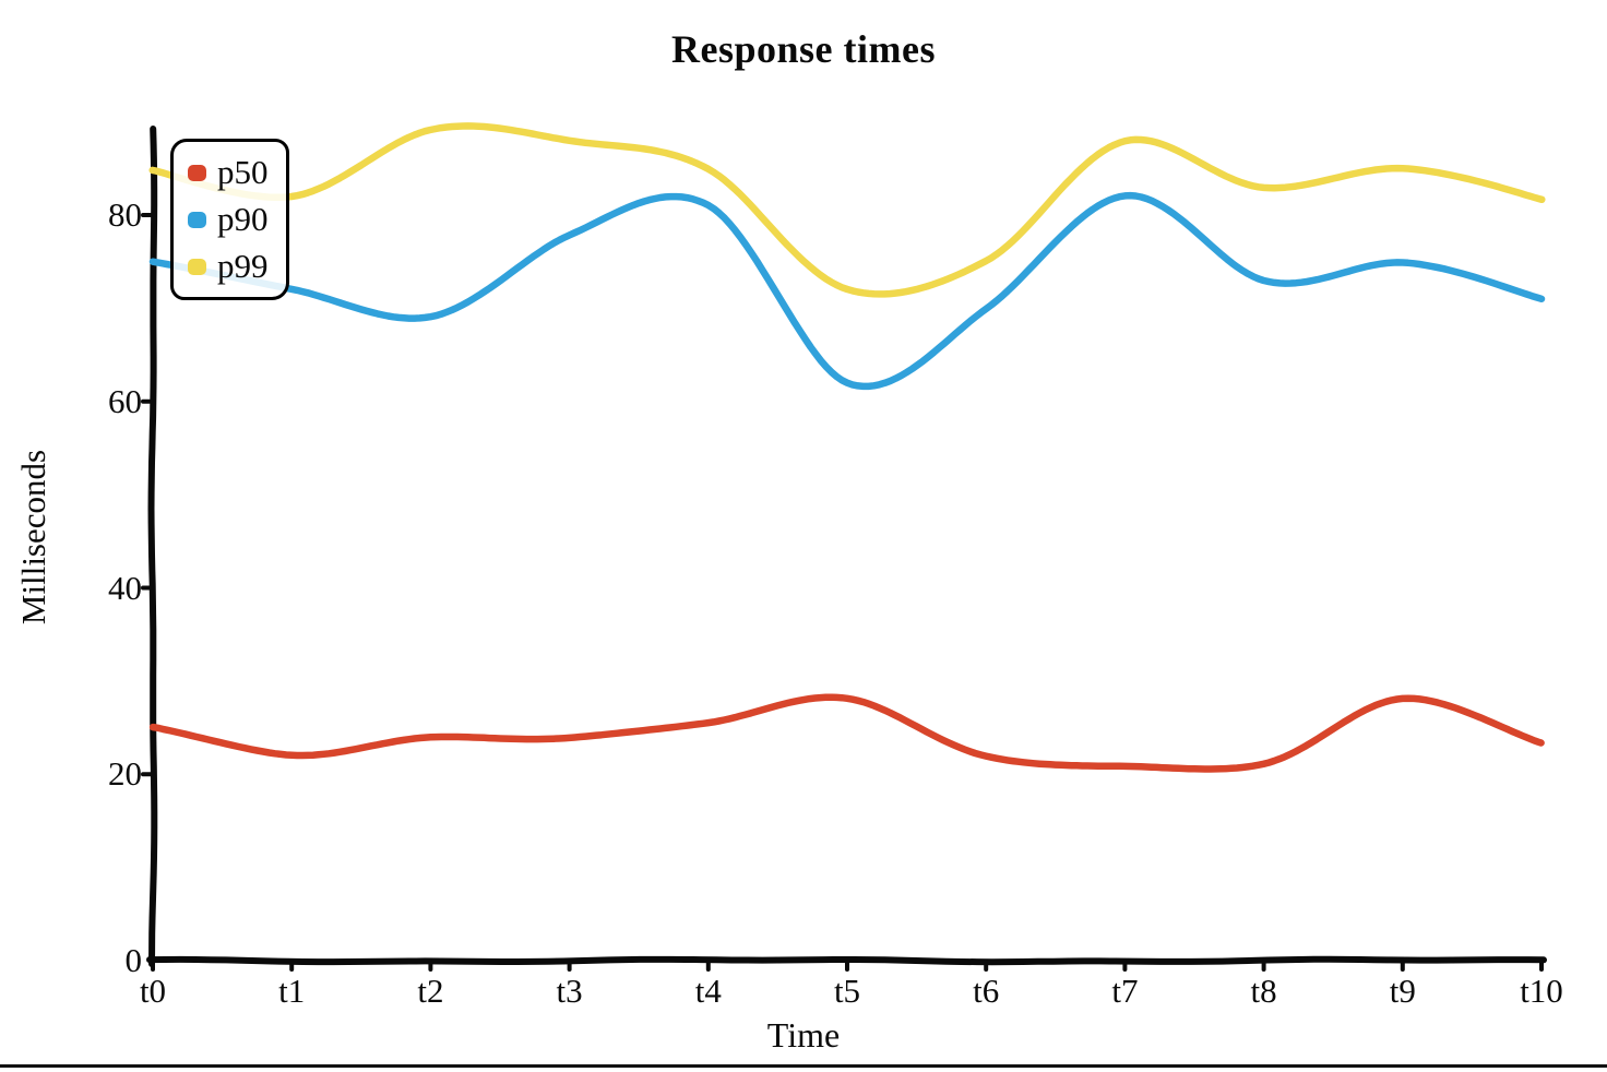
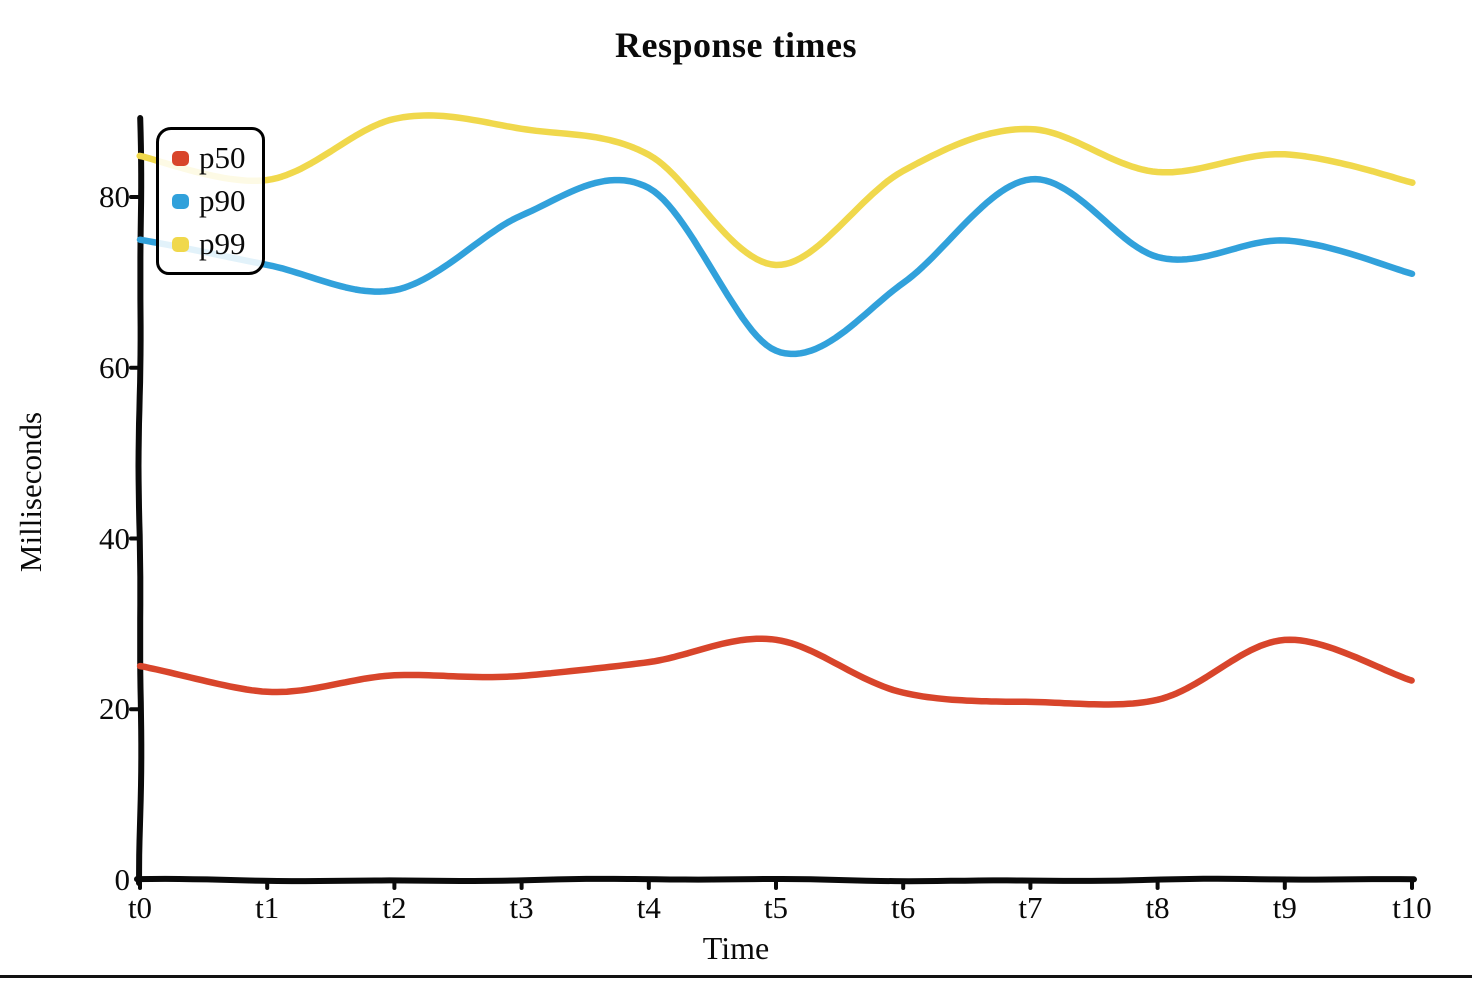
p99/t6: 75 -> 83
